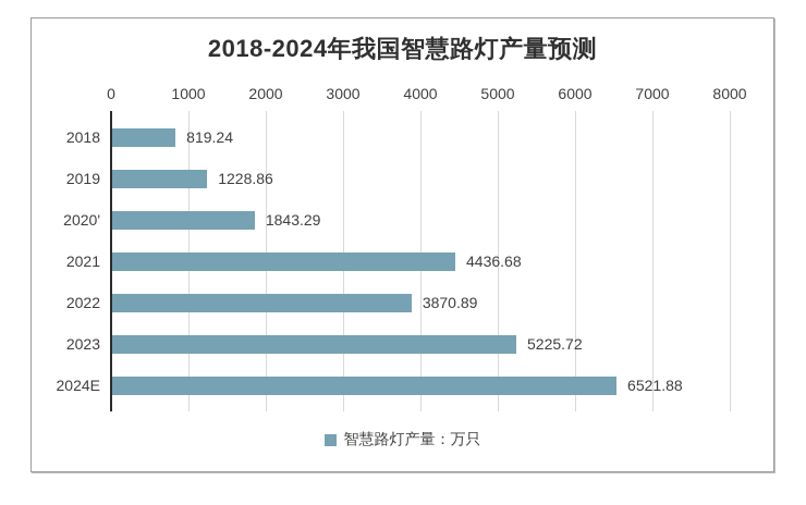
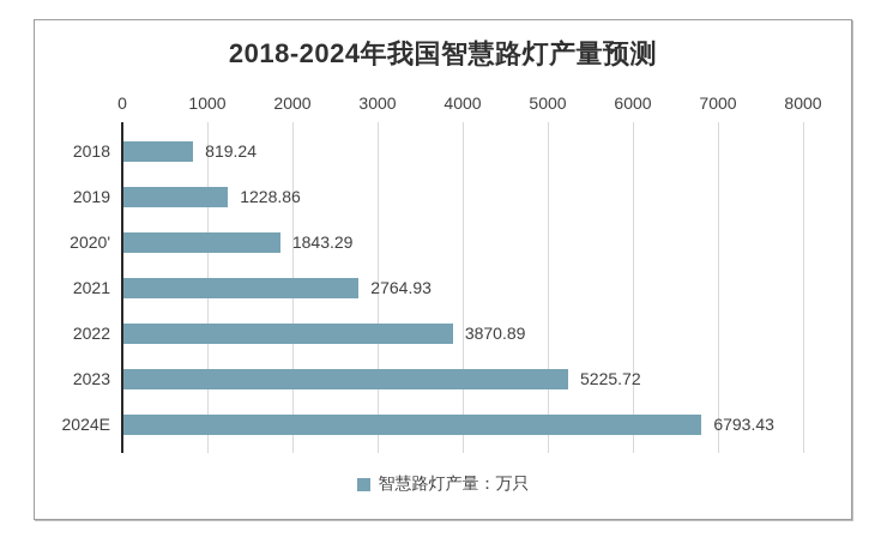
2021: 4436.68 -> 2764.93
2024E: 6521.88 -> 6793.43
